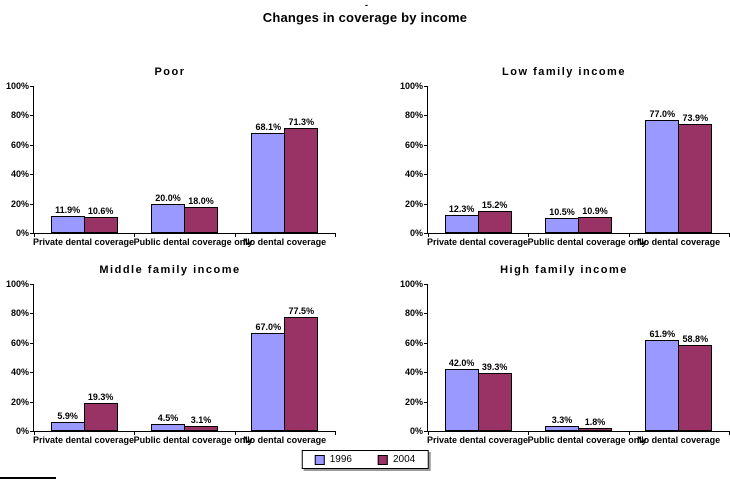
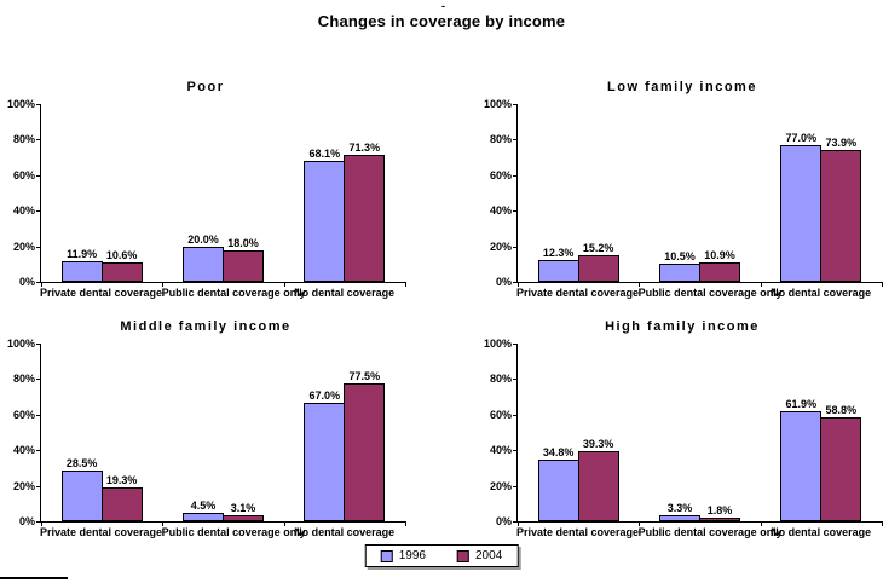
Middle family income/1996/Private dental coverage: 5.9% -> 28.5%
High family income/1996/Private dental coverage: 42.0% -> 34.8%
